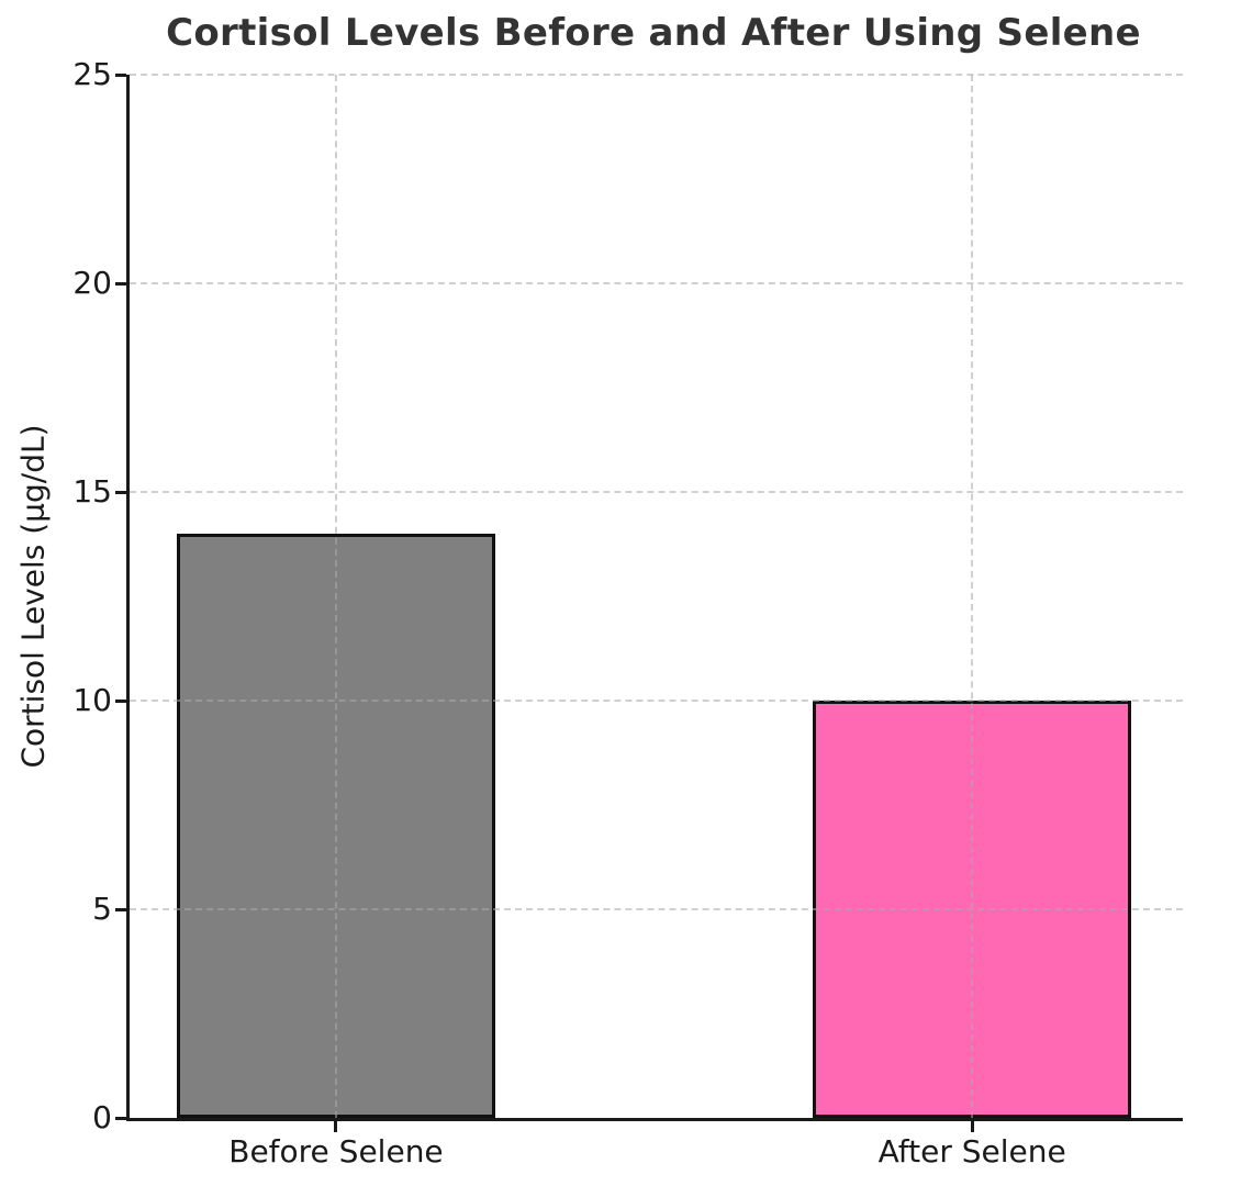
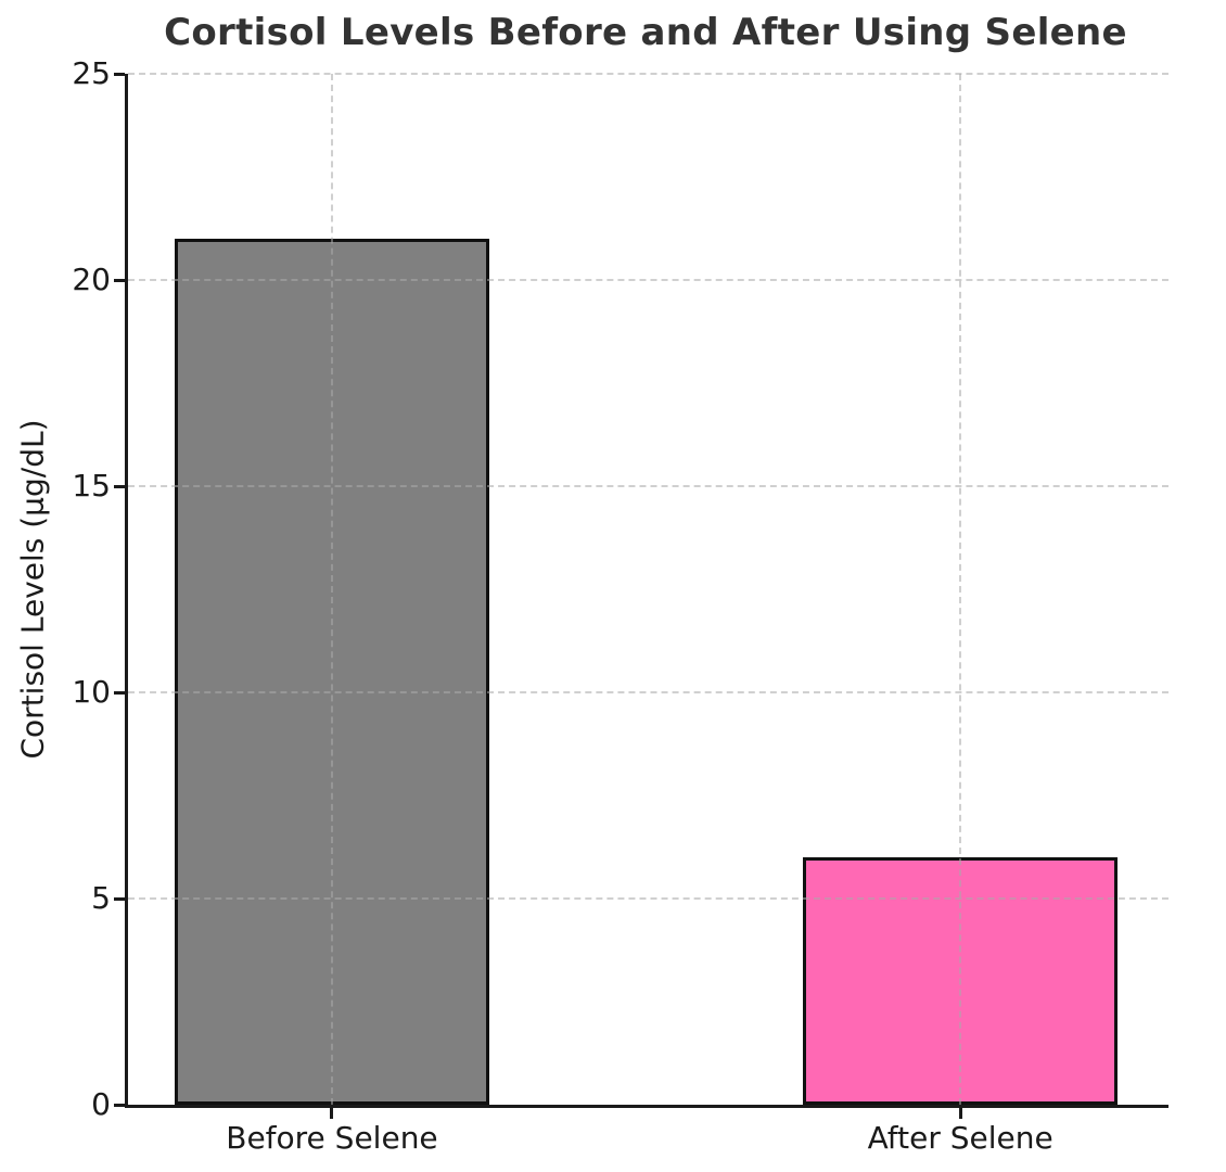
Before Selene: 14 -> 21
After Selene: 10 -> 6
